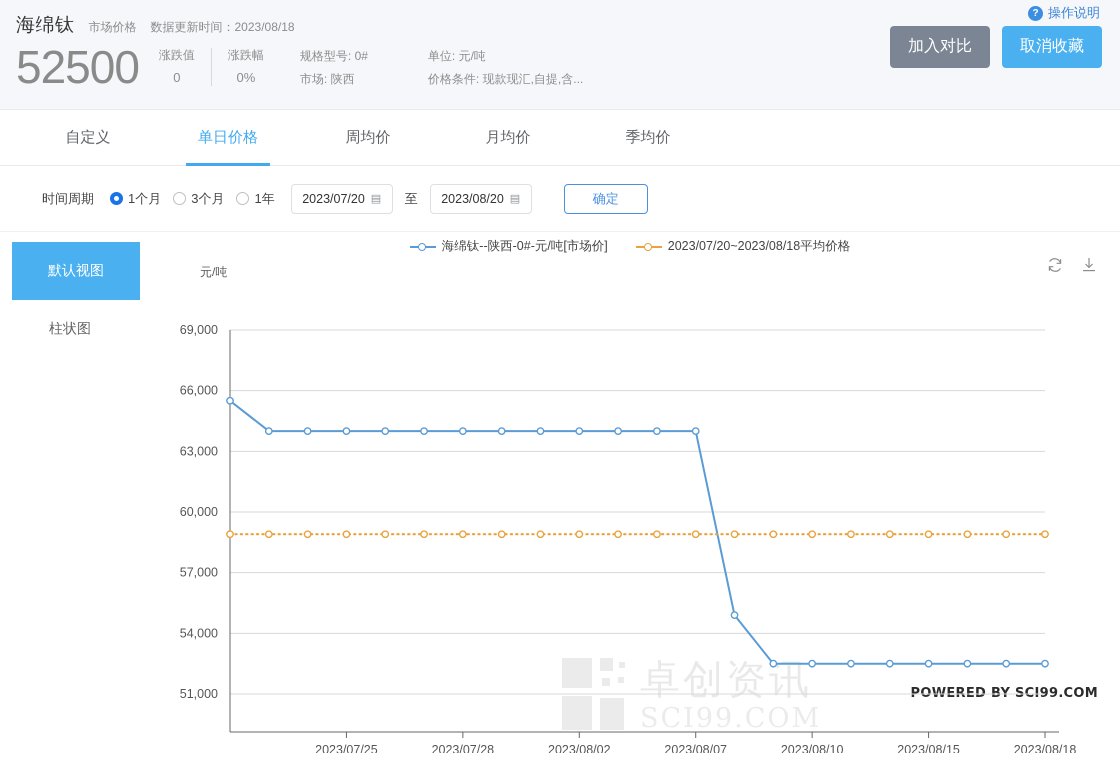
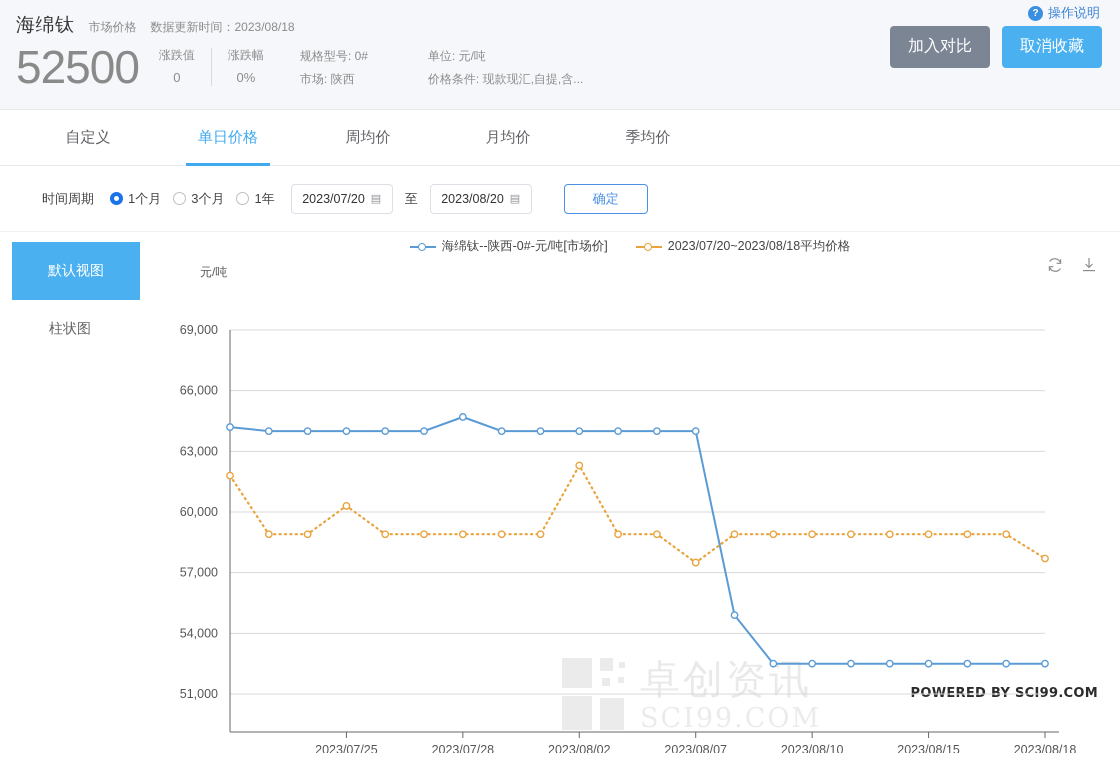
海绵钛--陕西-0#-元/吨[市场价]/2023/07/20: 65500 -> 64200
2023/07/20~2023/08/18平均价格/2023/07/20: 58900 -> 61800
2023/07/20~2023/08/18平均价格/2023/07/25: 58900 -> 60300
海绵钛--陕西-0#-元/吨[市场价]/2023/07/28: 64000 -> 64700
2023/07/20~2023/08/18平均价格/2023/08/02: 58900 -> 62300
2023/07/20~2023/08/18平均价格/2023/08/07: 58900 -> 57500
2023/07/20~2023/08/18平均价格/2023/08/18: 58900 -> 57700
